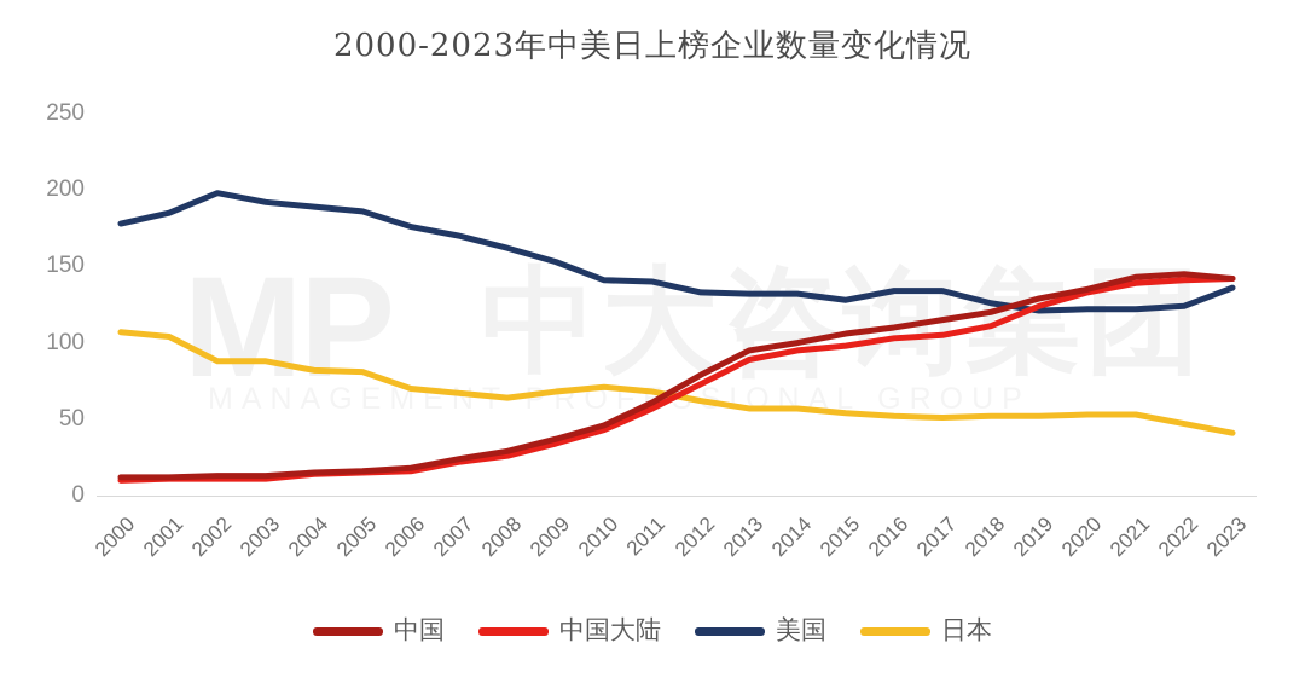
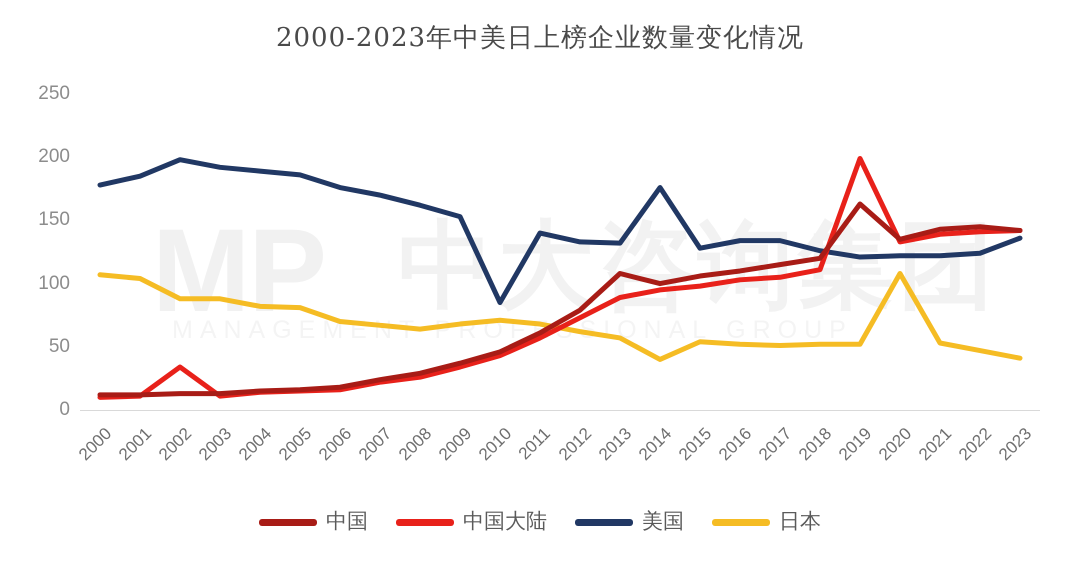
中国大陆/2002: 11 -> 34
美国/2010: 141 -> 85
中国/2013: 95 -> 108
美国/2014: 132 -> 176
日本/2014: 57 -> 40
中国/2019: 129 -> 163
中国大陆/2019: 124 -> 199
日本/2020: 53 -> 108
